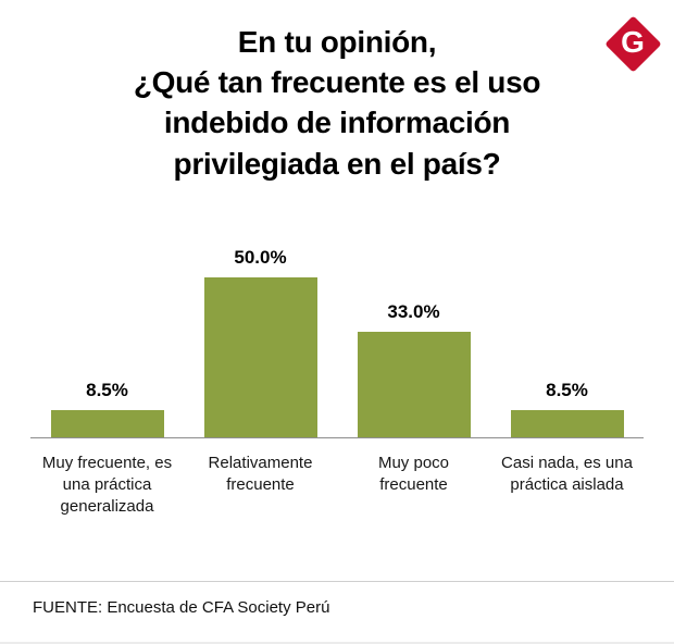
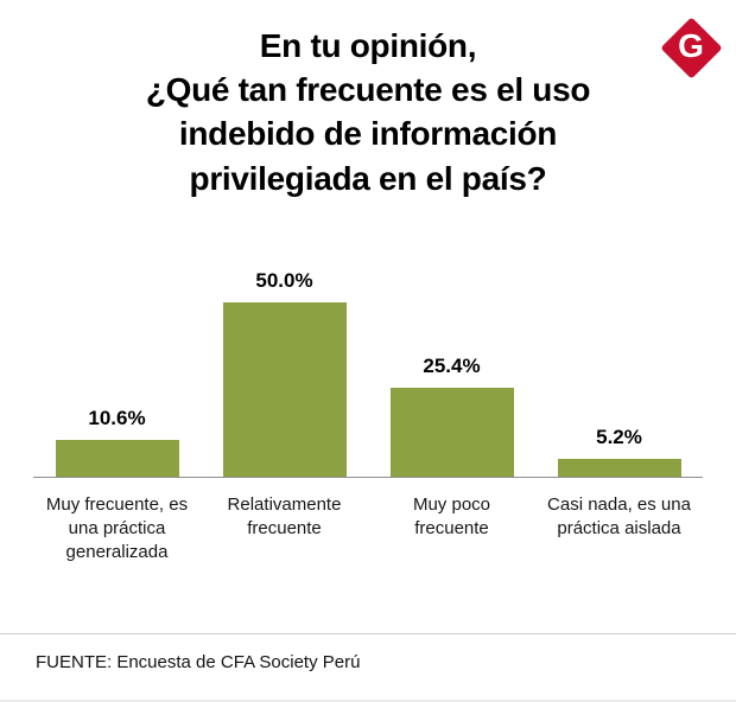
Muy frecuente, es una práctica generalizada: 8.5% -> 10.6%
Muy poco frecuente: 33.0% -> 25.4%
Casi nada, es una práctica aislada: 8.5% -> 5.2%
